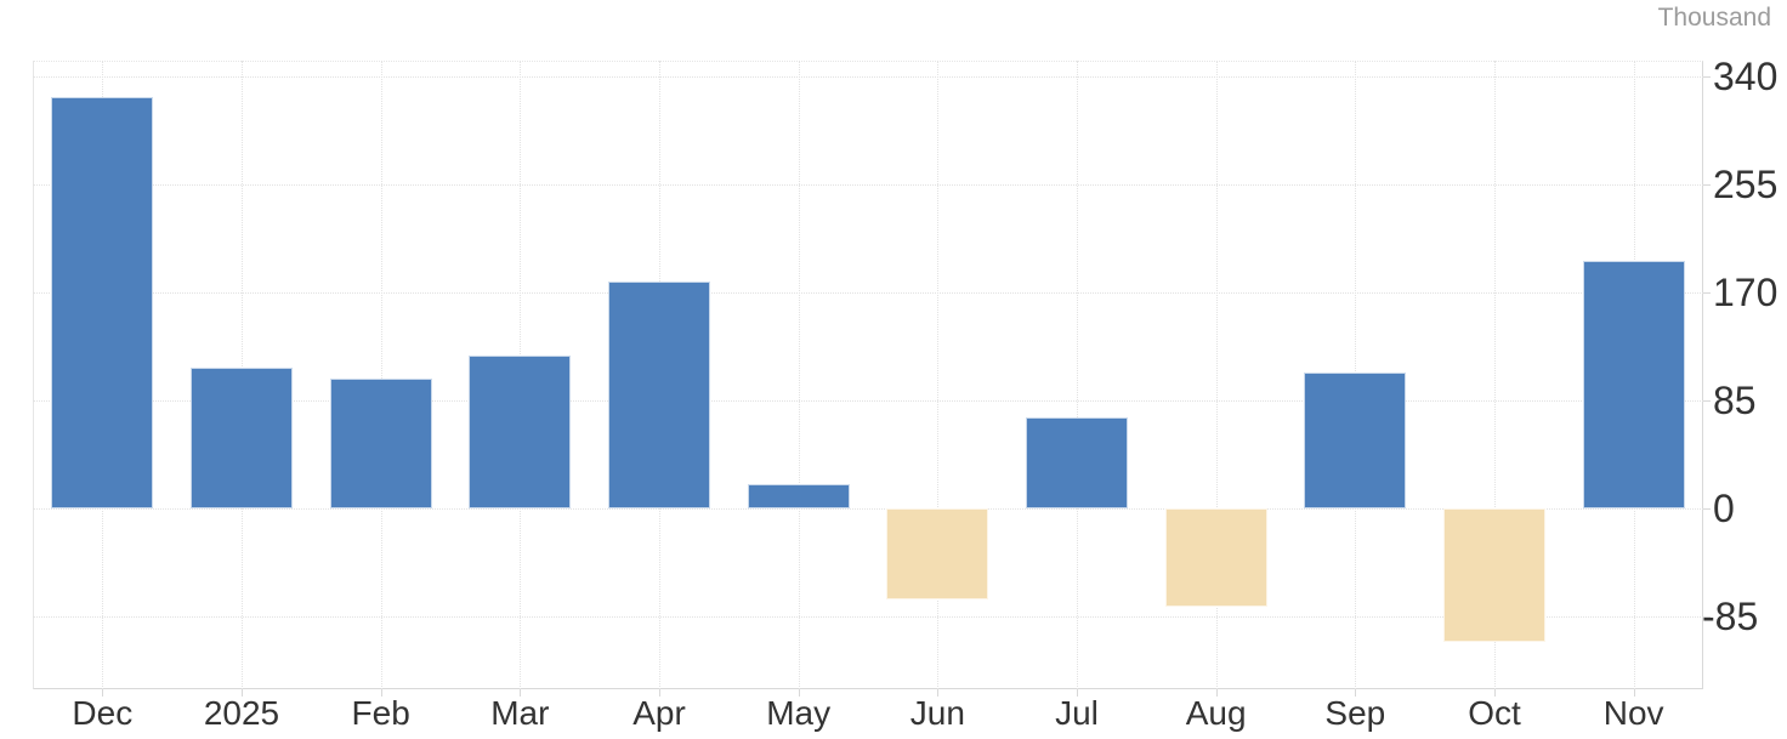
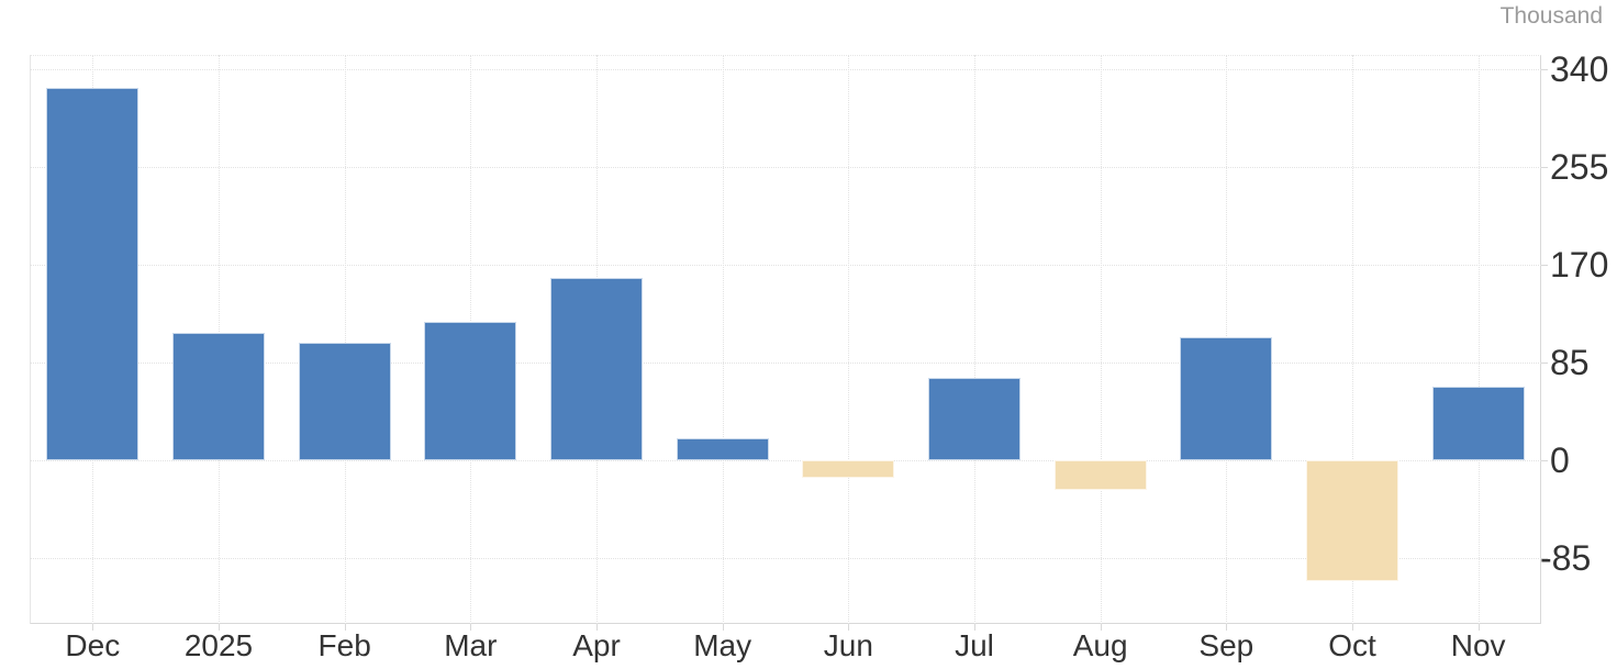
Apr: 178 -> 158
Jun: -71 -> -15
Aug: -77 -> -26
Nov: 195 -> 64
